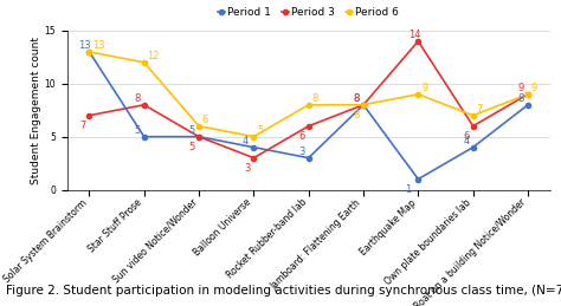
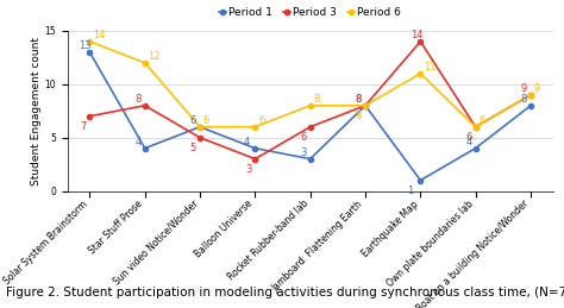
Period 6/Solar System Brainstorm: 13 -> 14
Period 1/Star Stuff Prose: 5 -> 4
Period 1/Sun video Notice/Wonder: 5 -> 6
Period 6/Balloon Universe: 5 -> 6
Period 6/Earthquake Map: 9 -> 11
Period 6/Own plate boundaries lab: 7 -> 6
